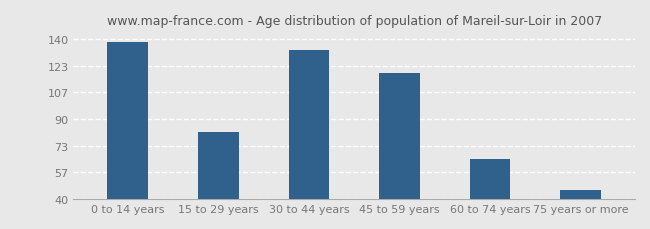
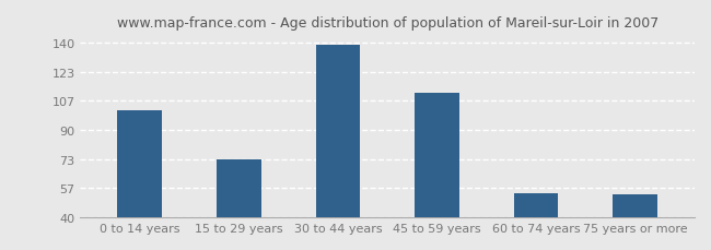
0 to 14 years: 138 -> 101
15 to 29 years: 82 -> 73
30 to 44 years: 133 -> 139
45 to 59 years: 119 -> 111
60 to 74 years: 65 -> 54
75 years or more: 46 -> 53
